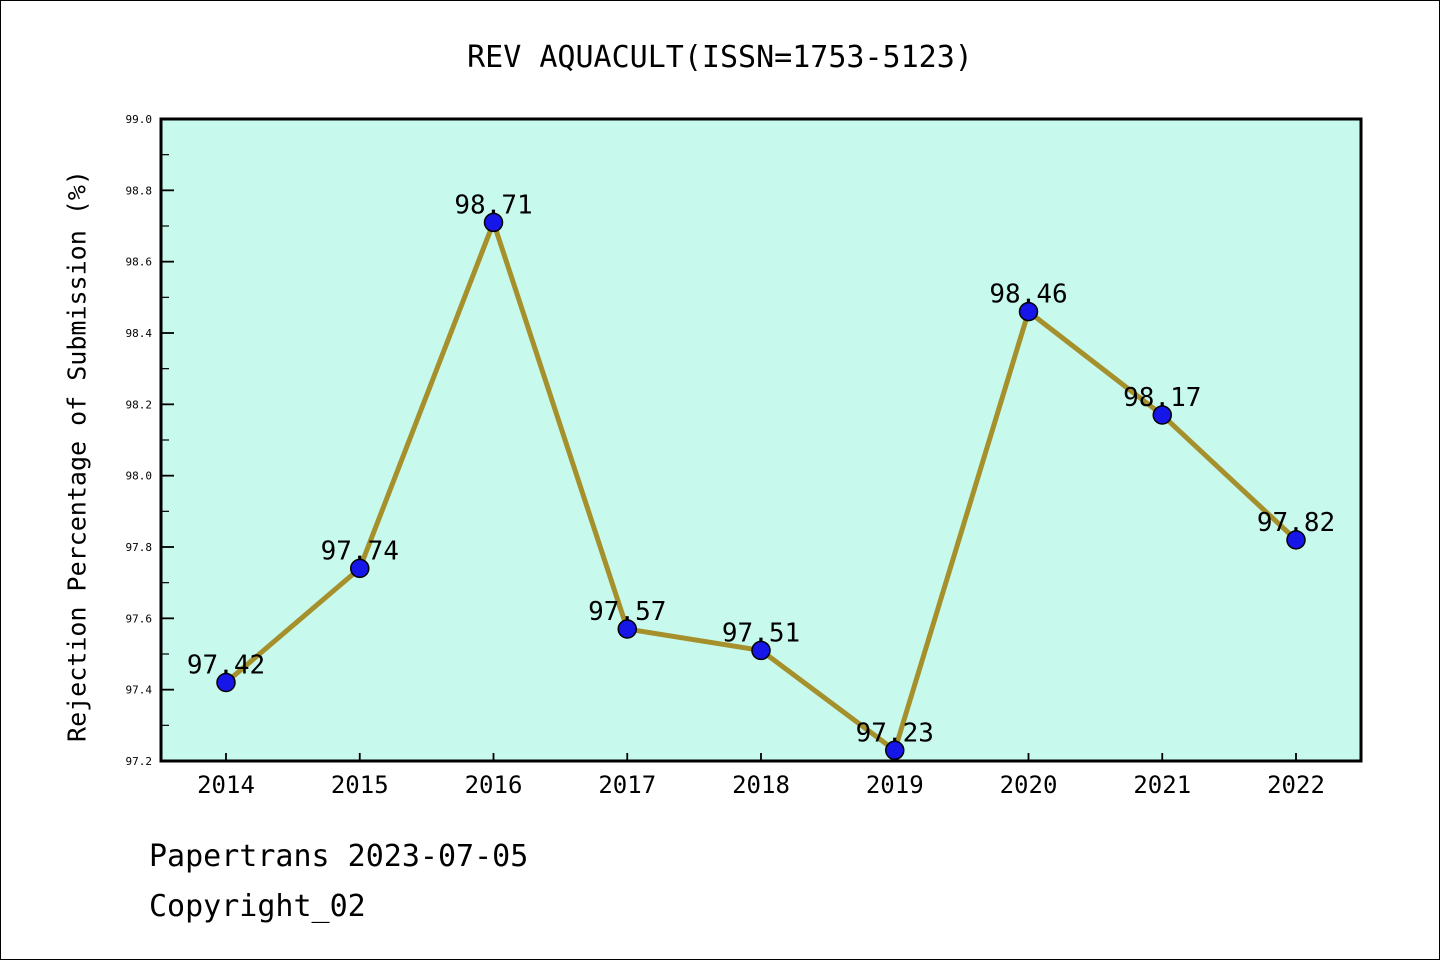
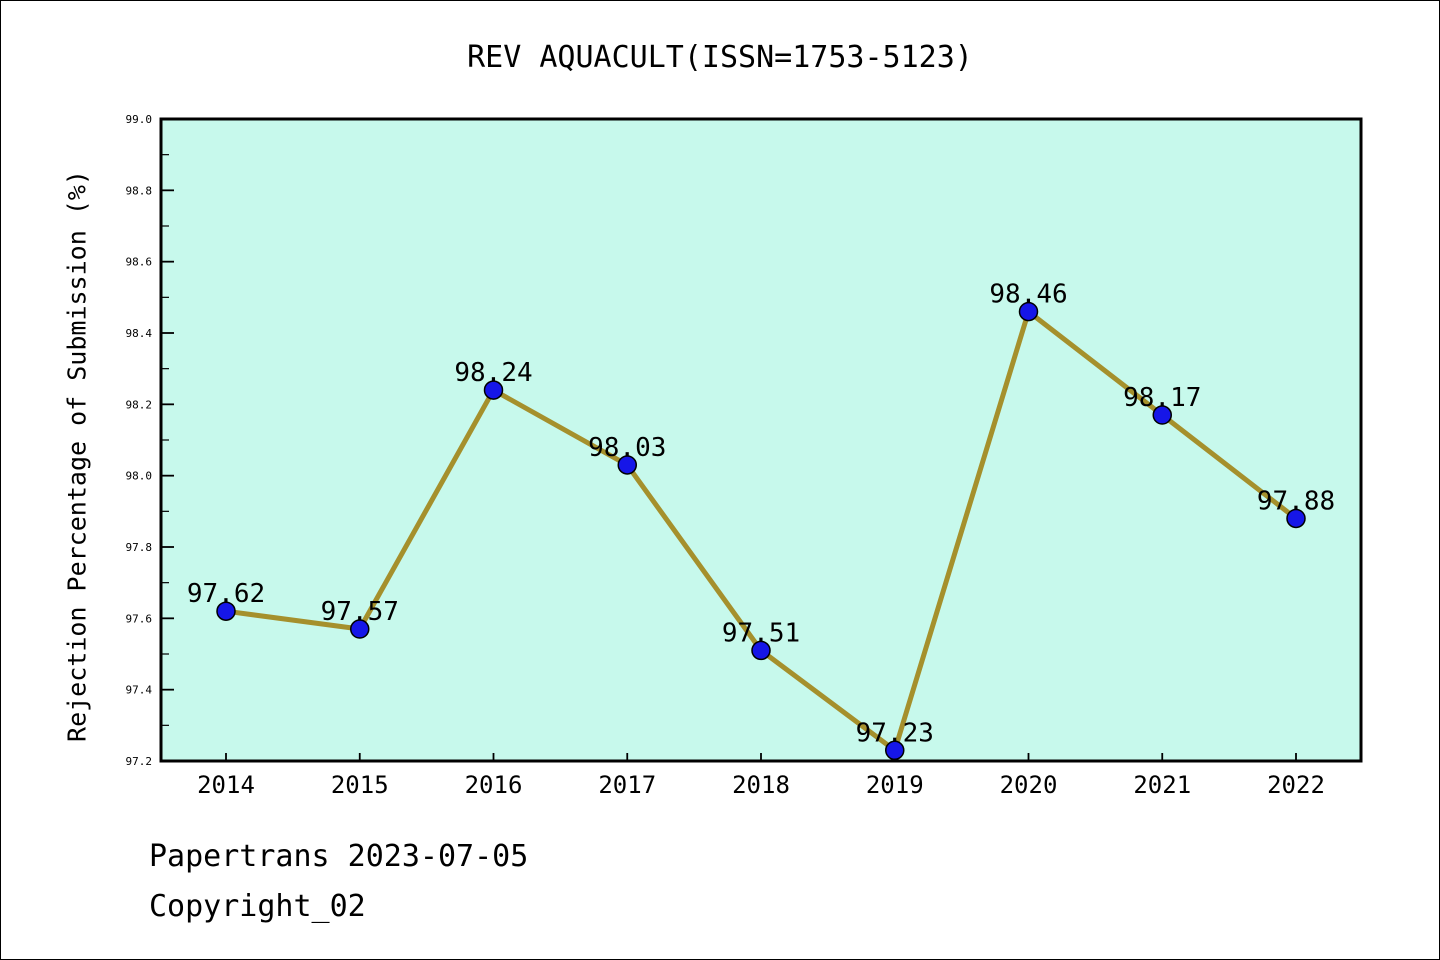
2014: 97.42 -> 97.62
2015: 97.74 -> 97.57
2016: 98.71 -> 98.24
2017: 97.57 -> 98.03
2022: 97.82 -> 97.88
